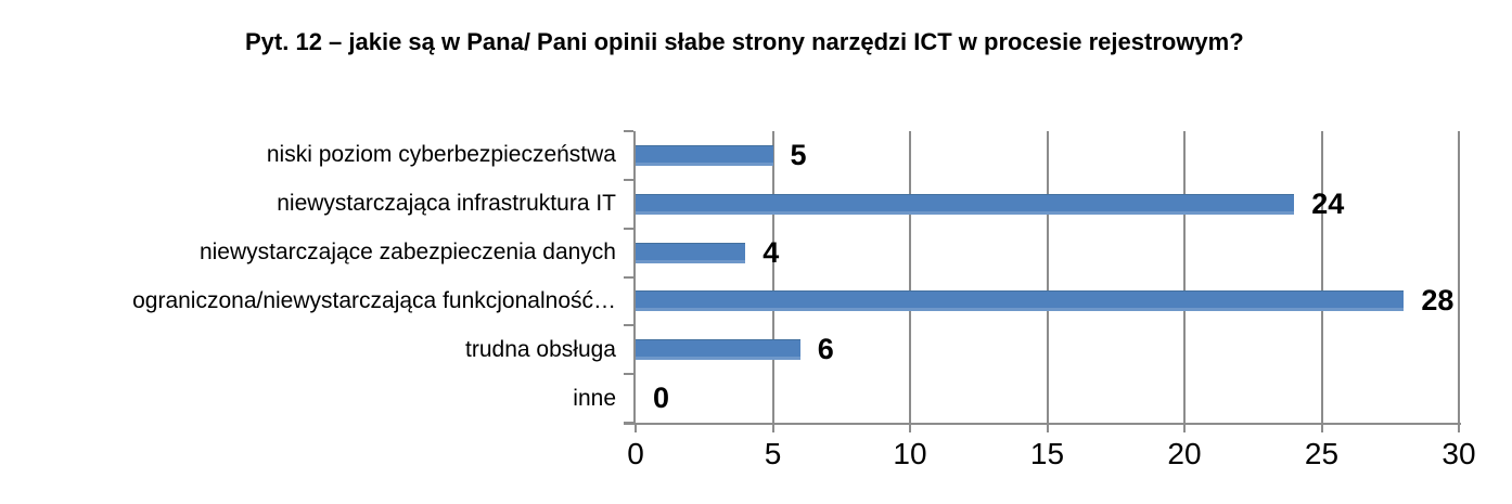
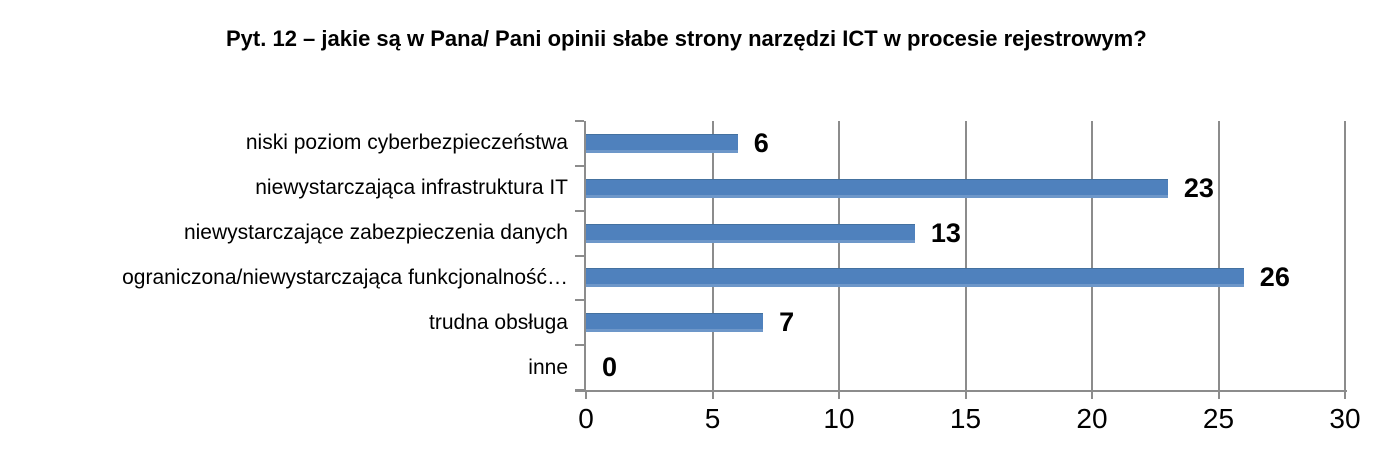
niski poziom cyberbezpieczeństwa: 5 -> 6
niewystarczająca infrastruktura IT: 24 -> 23
niewystarczające zabezpieczenia danych: 4 -> 13
ograniczona/niewystarczająca funkcjonalność…: 28 -> 26
trudna obsługa: 6 -> 7
